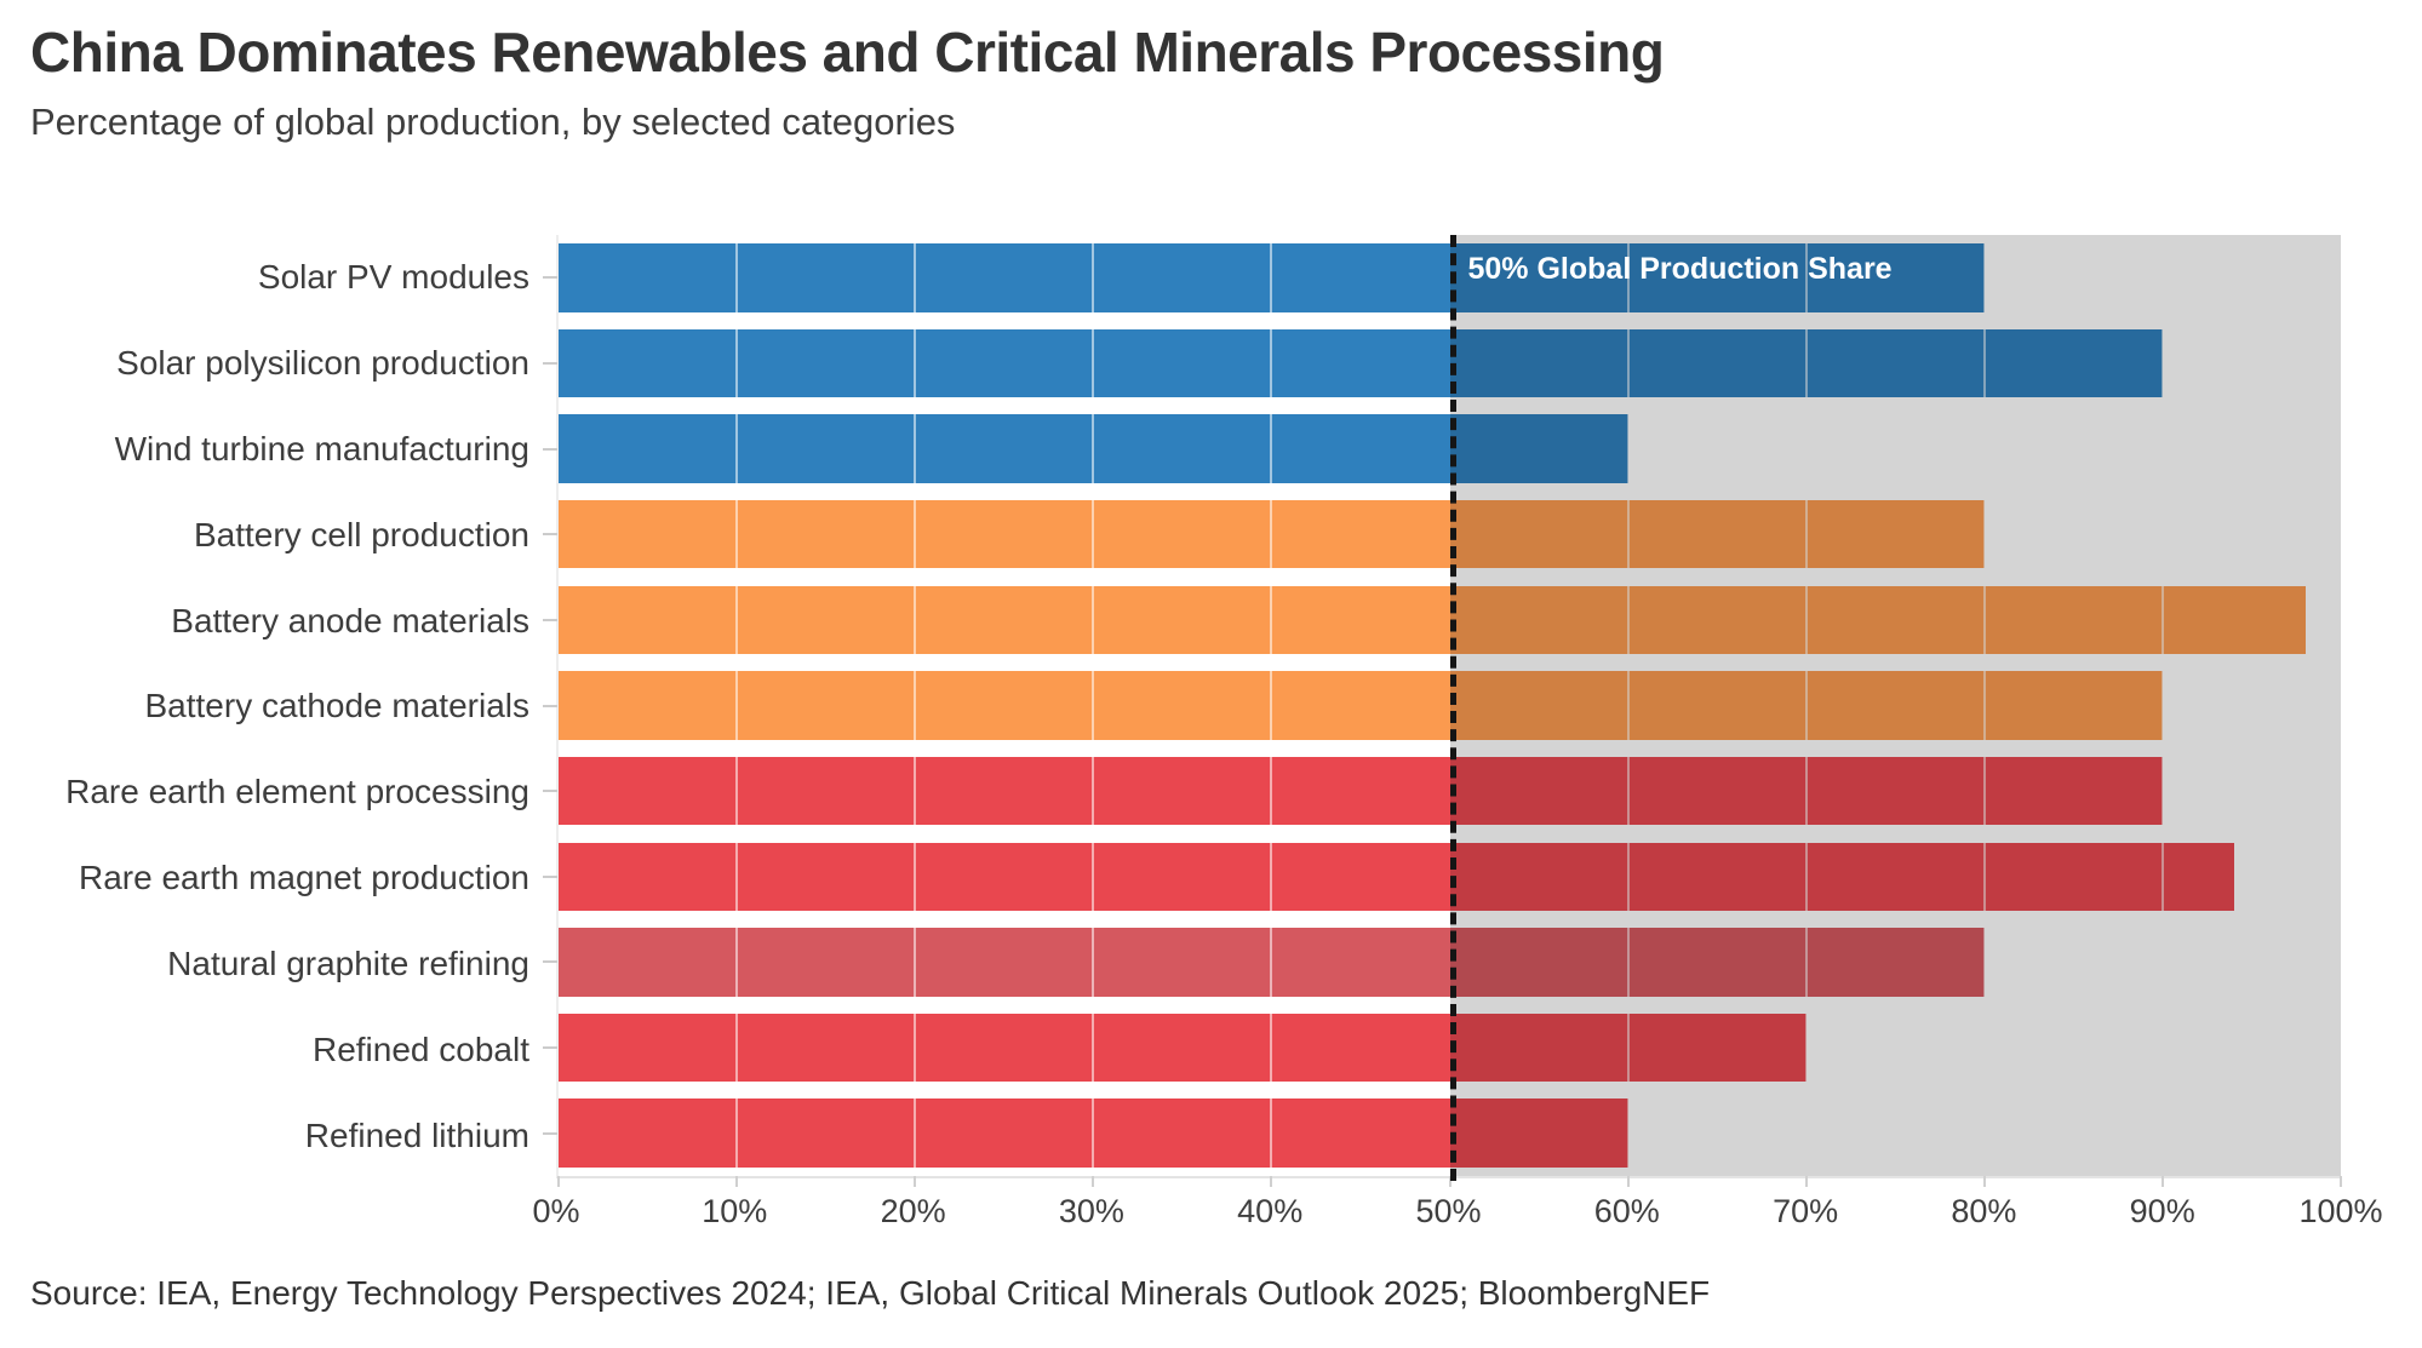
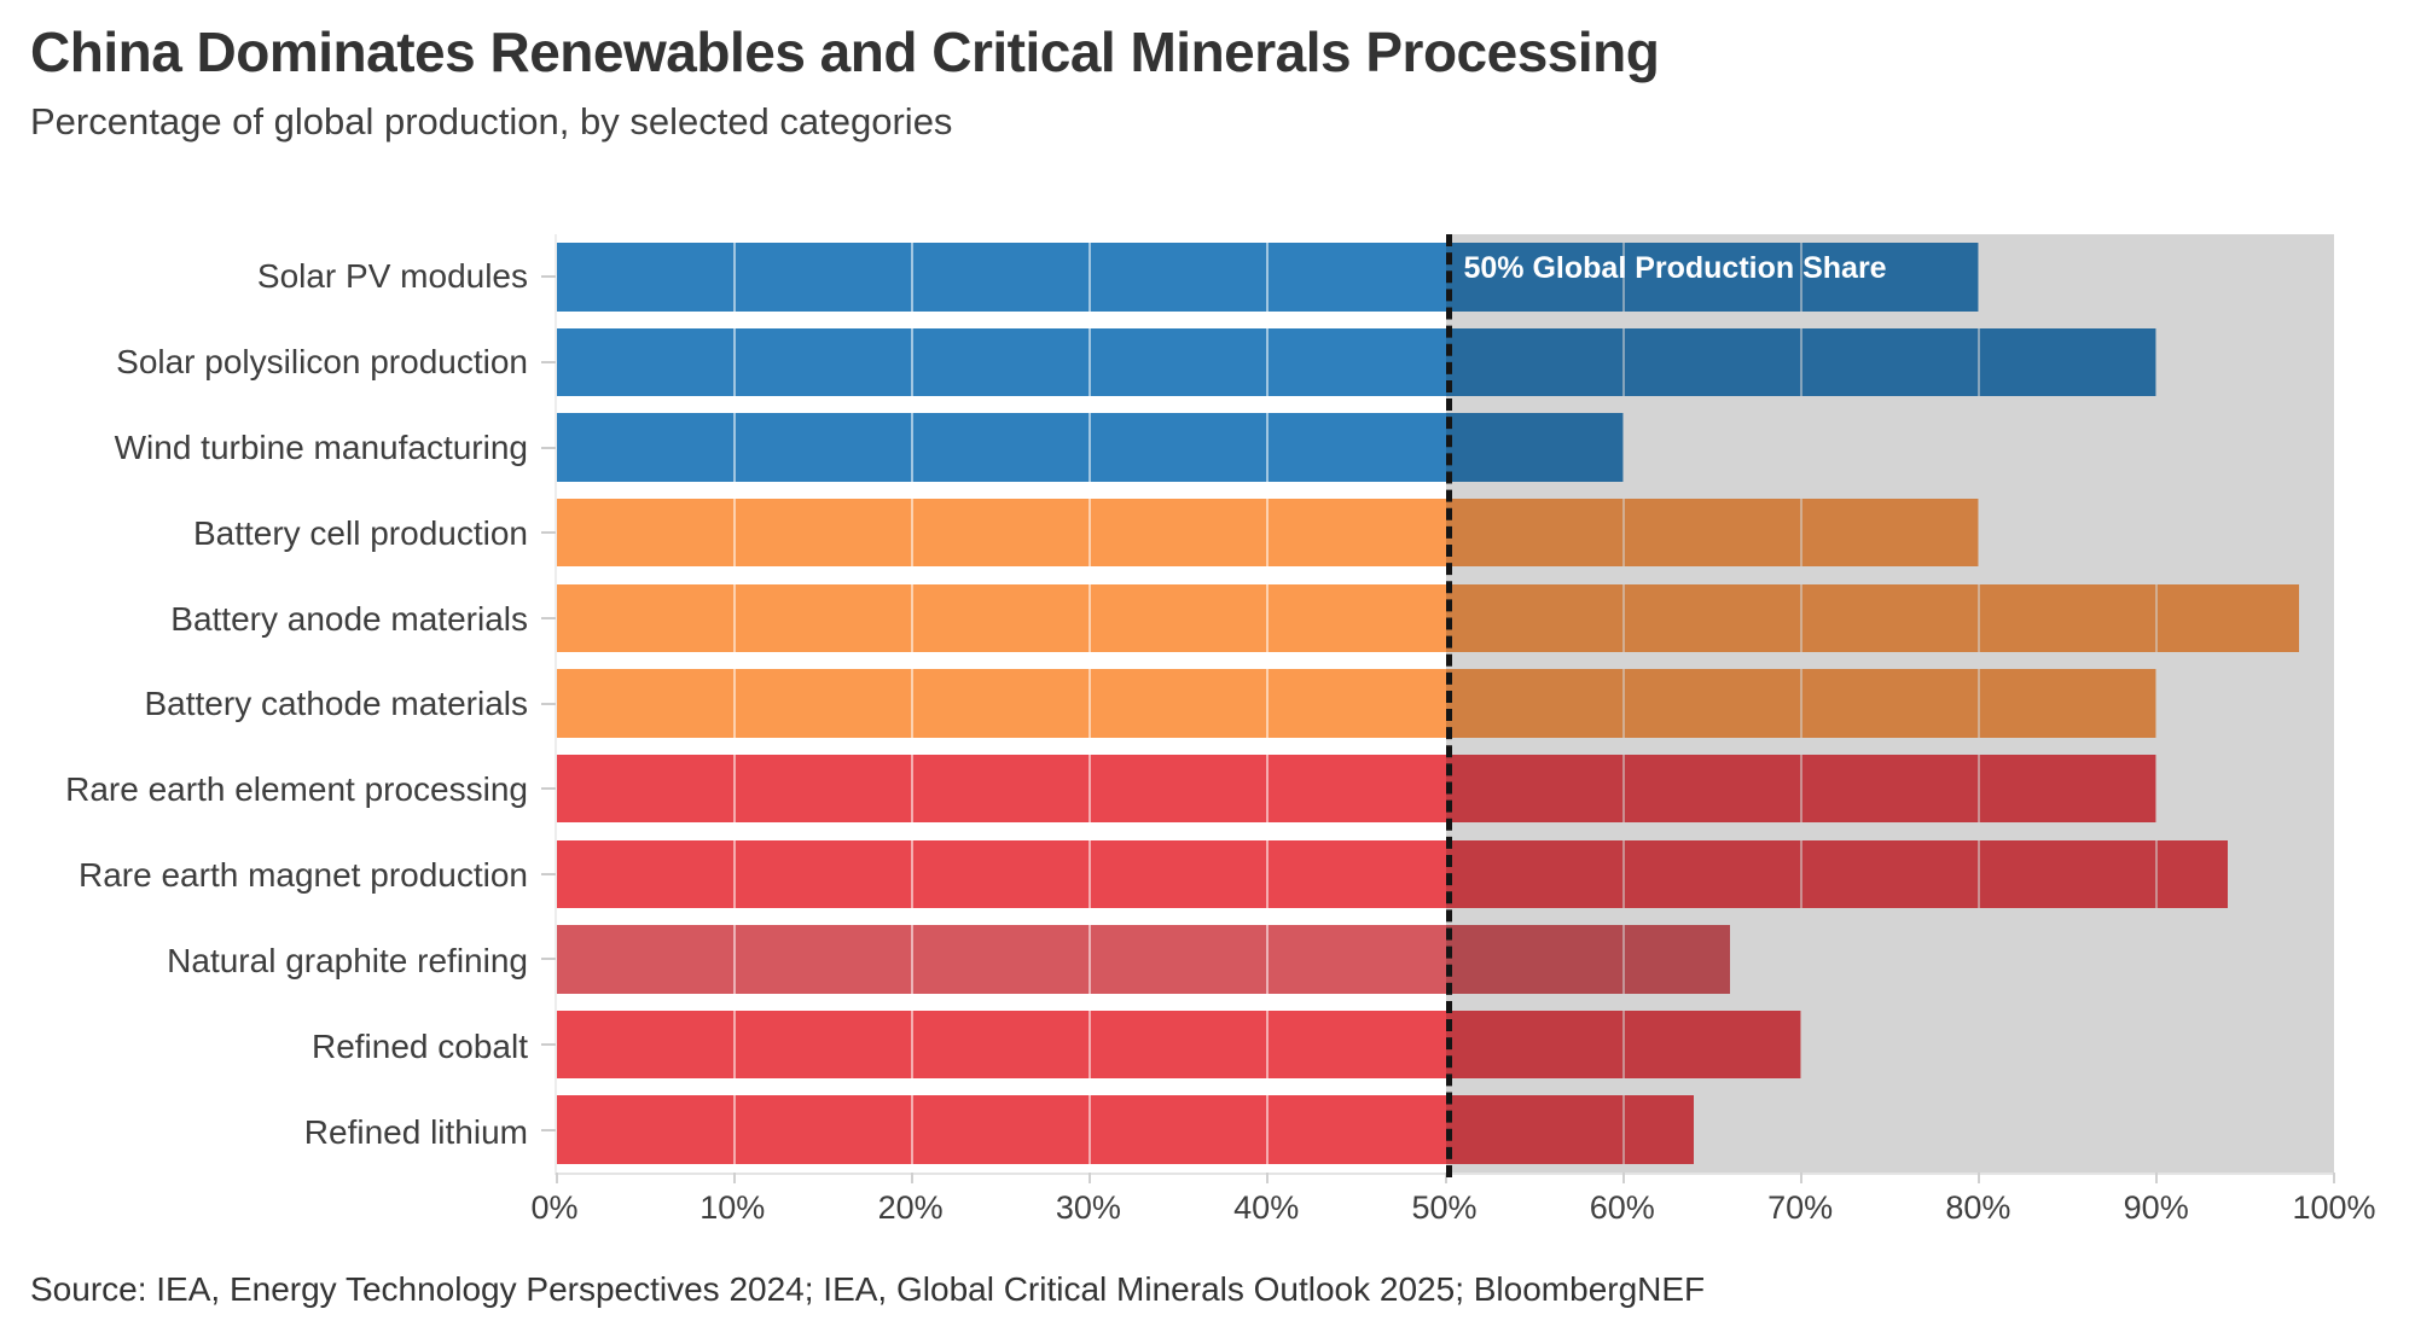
Natural graphite refining: 80% -> 66%
Refined lithium: 60% -> 64%
